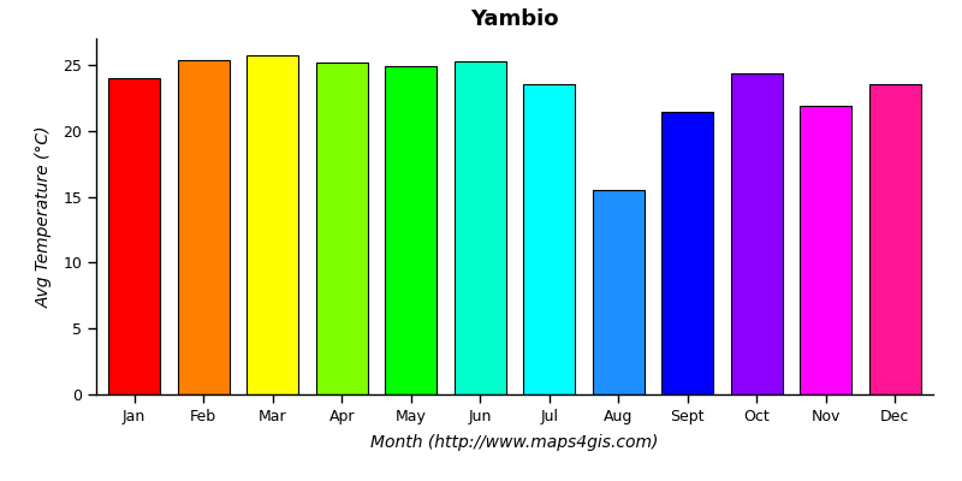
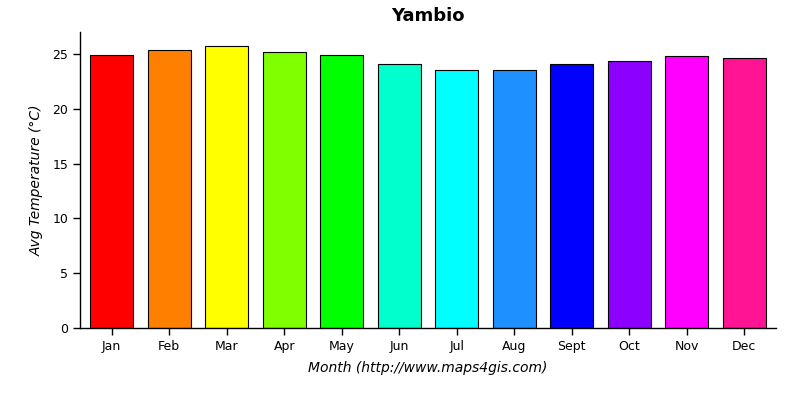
Jan: 24.0 -> 24.9
Jun: 25.3 -> 24.1
Aug: 15.5 -> 23.5
Sept: 21.4 -> 24.1
Nov: 21.9 -> 24.8
Dec: 23.5 -> 24.6
